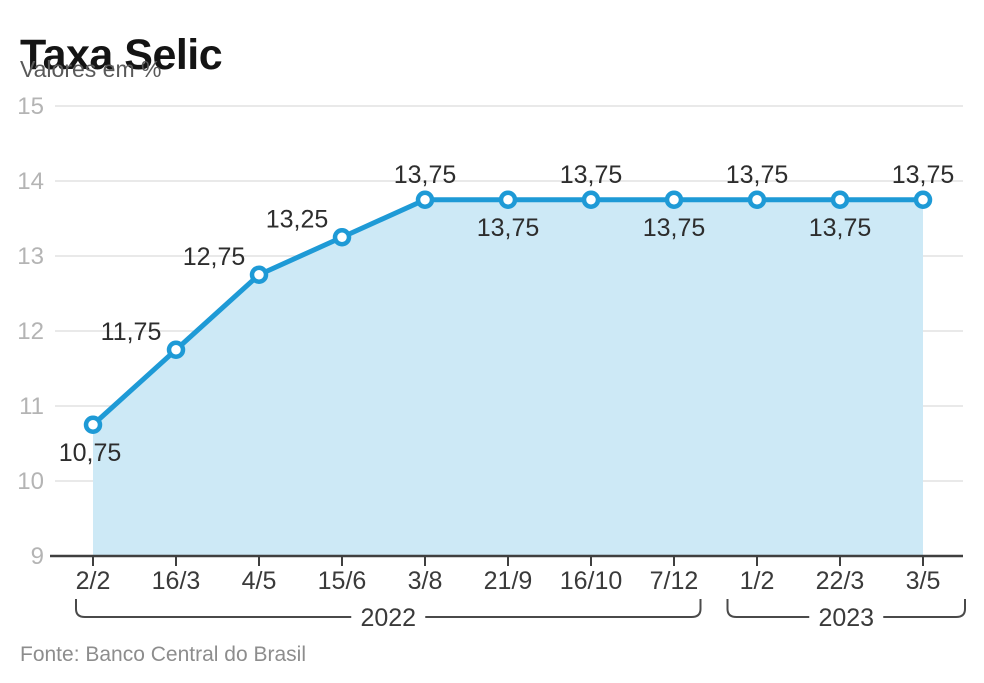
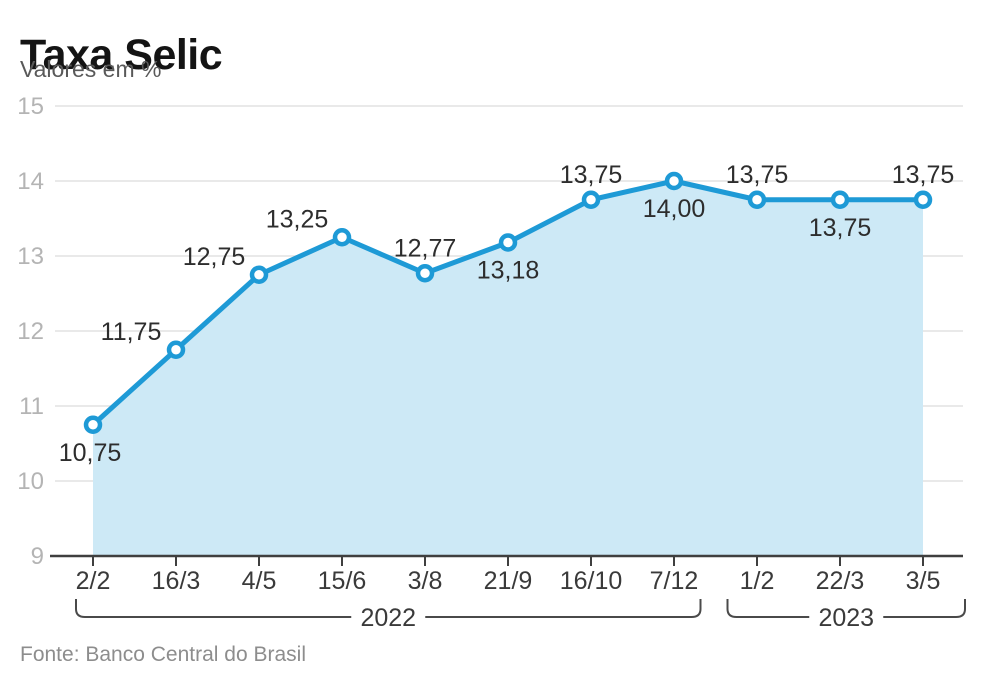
3/8: 13,75 -> 12,77
21/9: 13,75 -> 13,18
7/12: 13,75 -> 14,00
